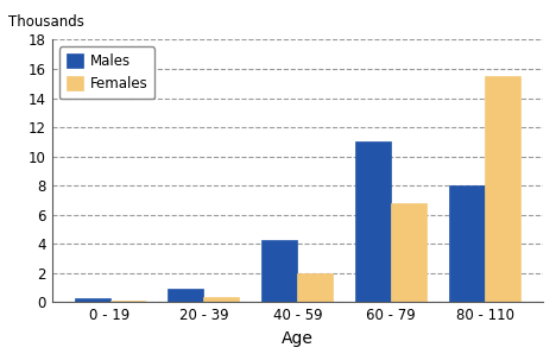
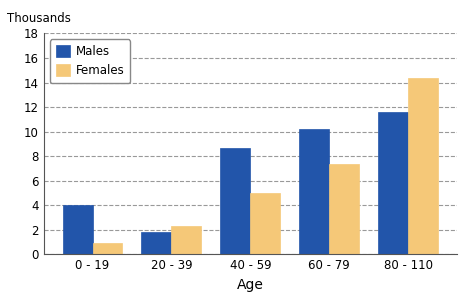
Males/0 - 19: 0.2 -> 4.0
Females/0 - 19: 0.1 -> 0.9
Males/20 - 39: 0.9 -> 1.8
Females/20 - 39: 0.3 -> 2.3
Males/40 - 59: 4.3 -> 8.7
Females/40 - 59: 2.0 -> 5.0
Males/60 - 79: 11.0 -> 10.2
Females/60 - 79: 6.8 -> 7.4
Males/80 - 110: 8.0 -> 11.6
Females/80 - 110: 15.5 -> 14.4
